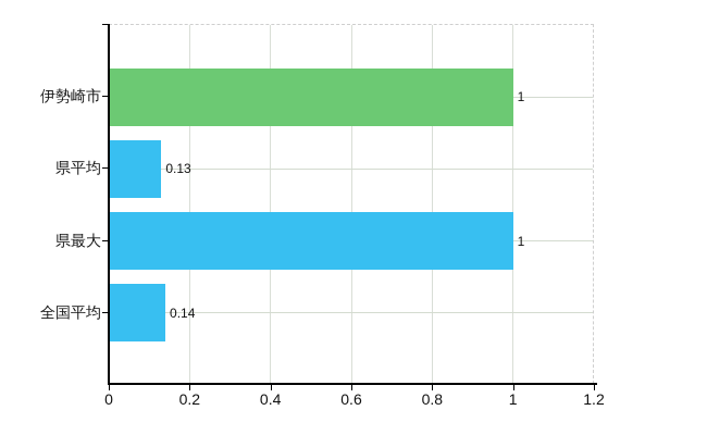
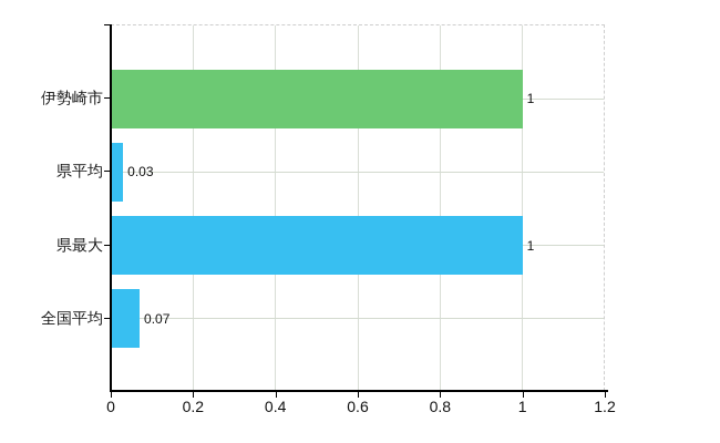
県平均: 0.13 -> 0.03
全国平均: 0.14 -> 0.07
